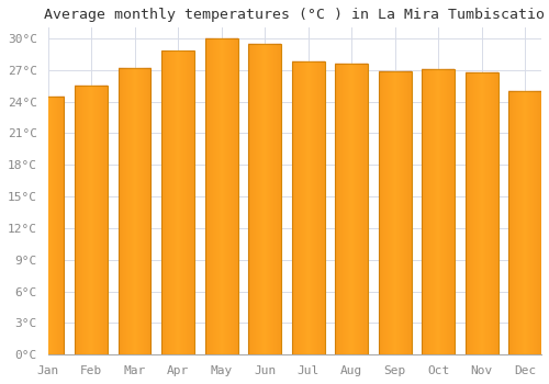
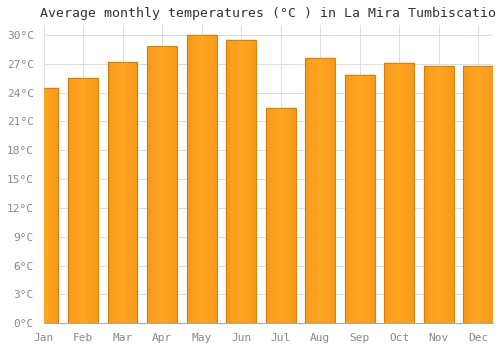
Jul: 27.8°C -> 22.4°C
Sep: 26.9°C -> 25.8°C
Dec: 25.0°C -> 26.8°C
